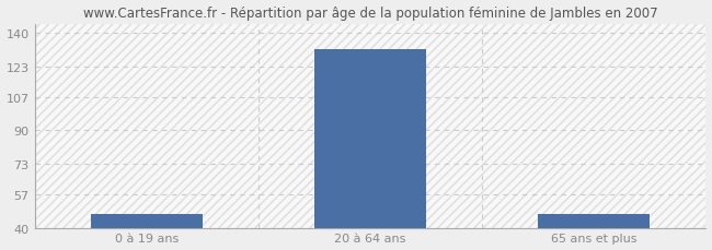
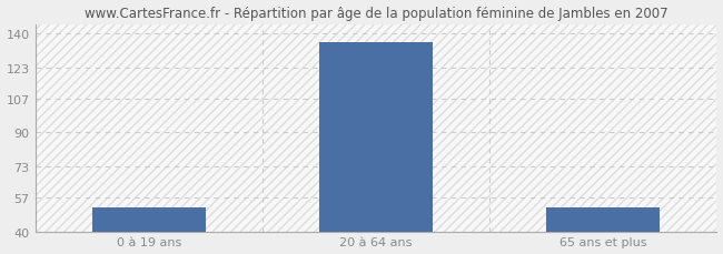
0 à 19 ans: 47 -> 52
20 à 64 ans: 132 -> 136
65 ans et plus: 47 -> 52
